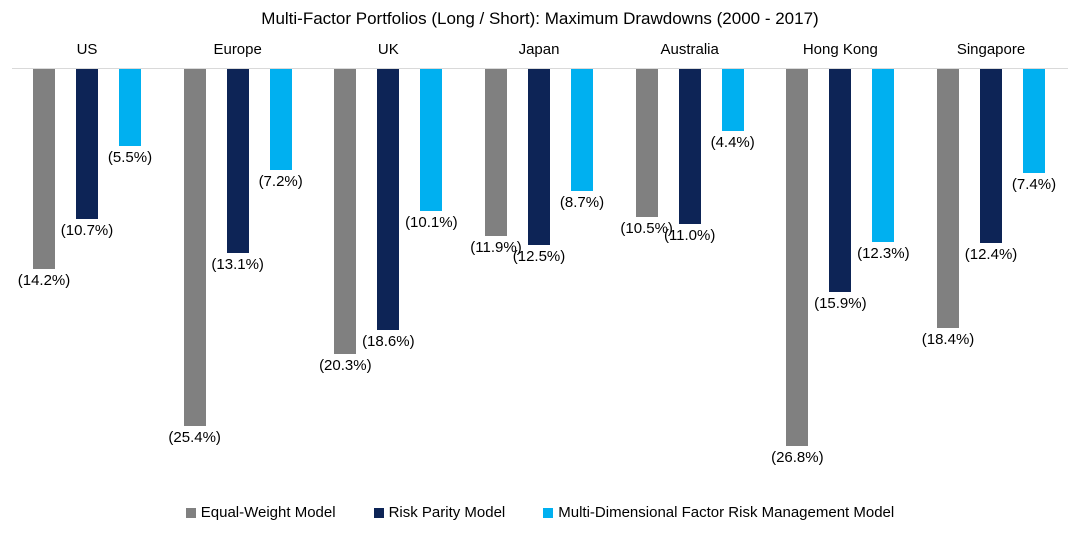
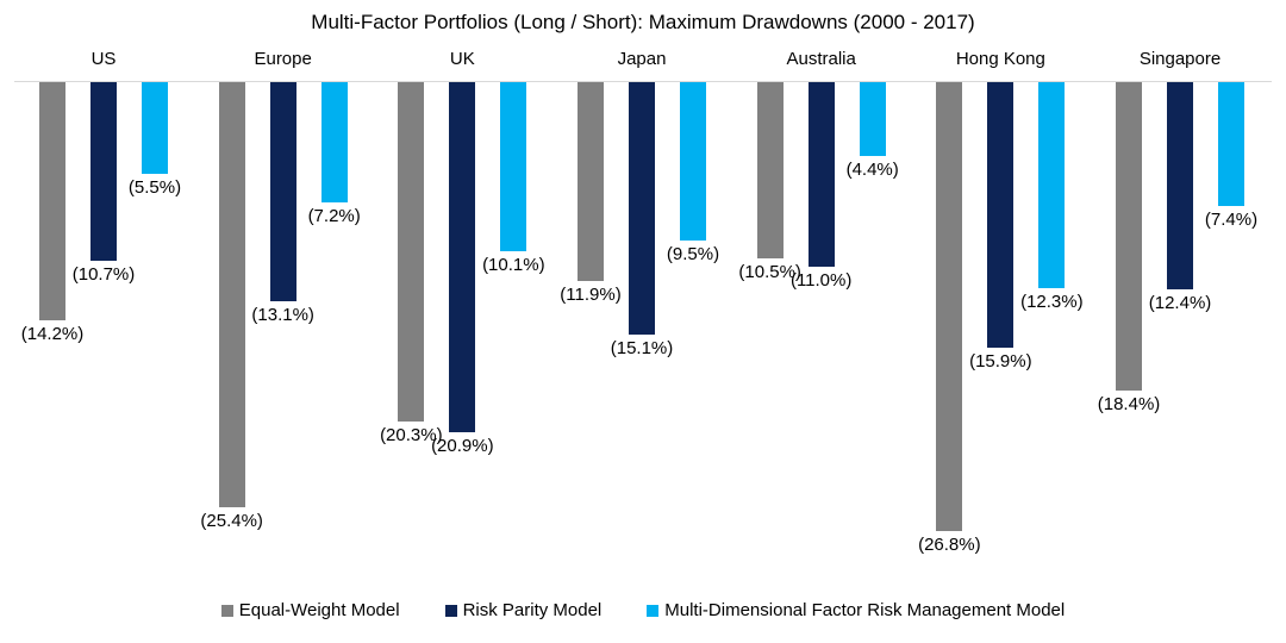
Risk Parity Model/UK: 18.6% -> 20.9%
Risk Parity Model/Japan: 12.5% -> 15.1%
Multi-Dimensional Factor Risk Management Model/Japan: 8.7% -> 9.5%
